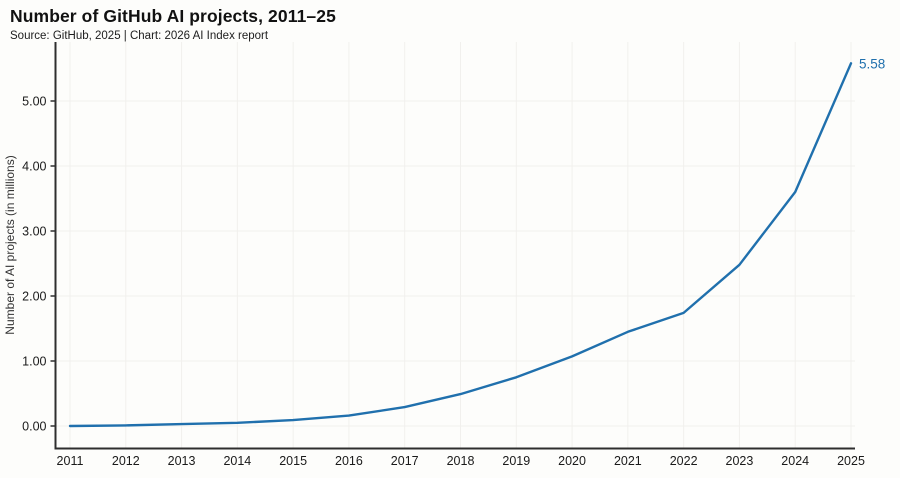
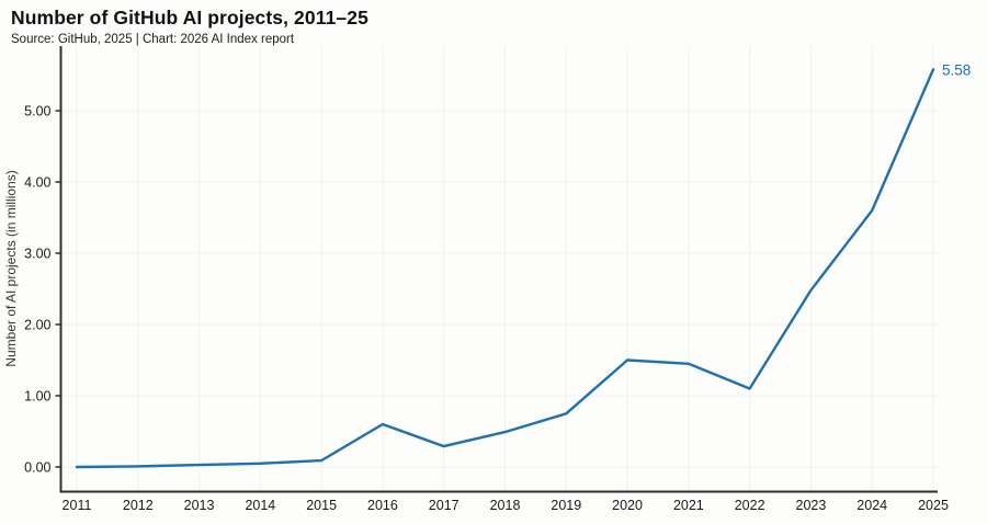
2016: 0.2 -> 0.6
2020: 1.1 -> 1.5
2022: 1.7 -> 1.1
